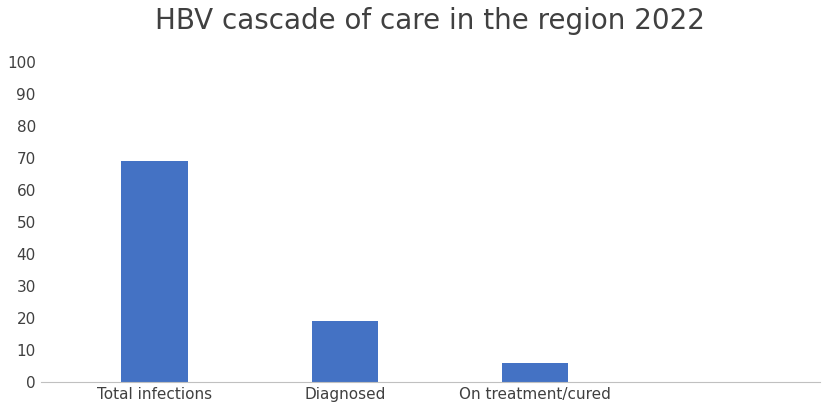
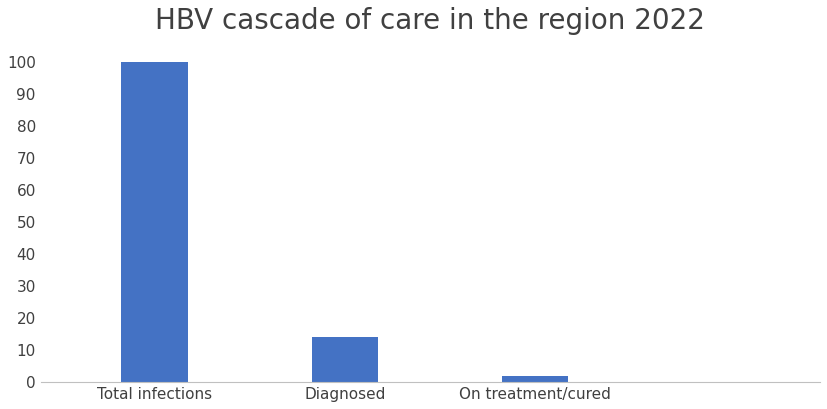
Total infections: 69 -> 100
Diagnosed: 19 -> 14
On treatment/cured: 6 -> 2
